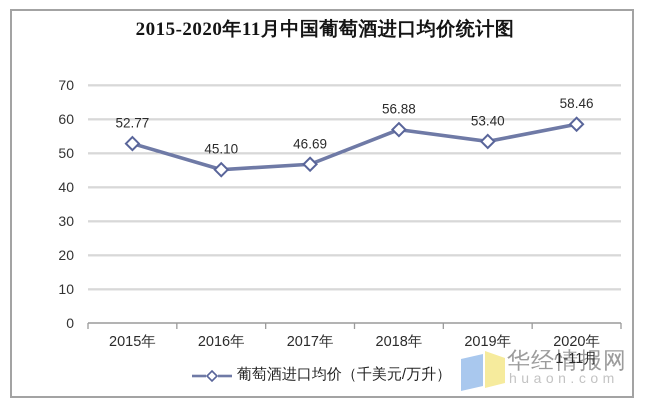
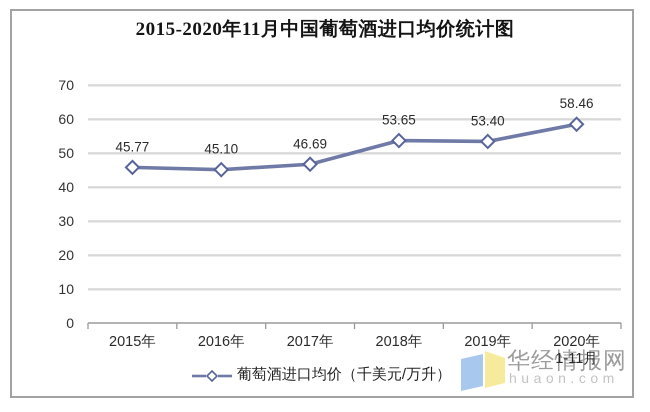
2015年: 52.77 -> 45.77
2018年: 56.88 -> 53.65
